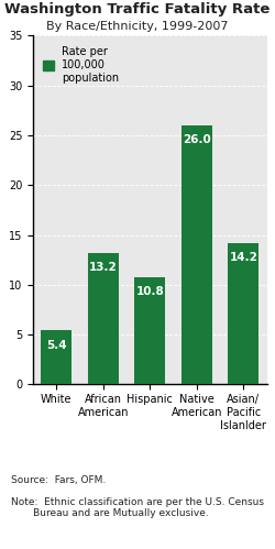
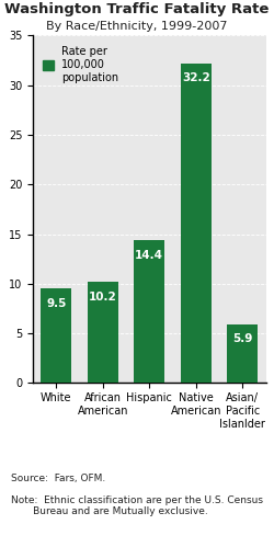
White: 5.4 -> 9.5
African American: 13.2 -> 10.2
Hispanic: 10.8 -> 14.4
Native American: 26.0 -> 32.2
Asian/ Pacific Islanlder: 14.2 -> 5.9
